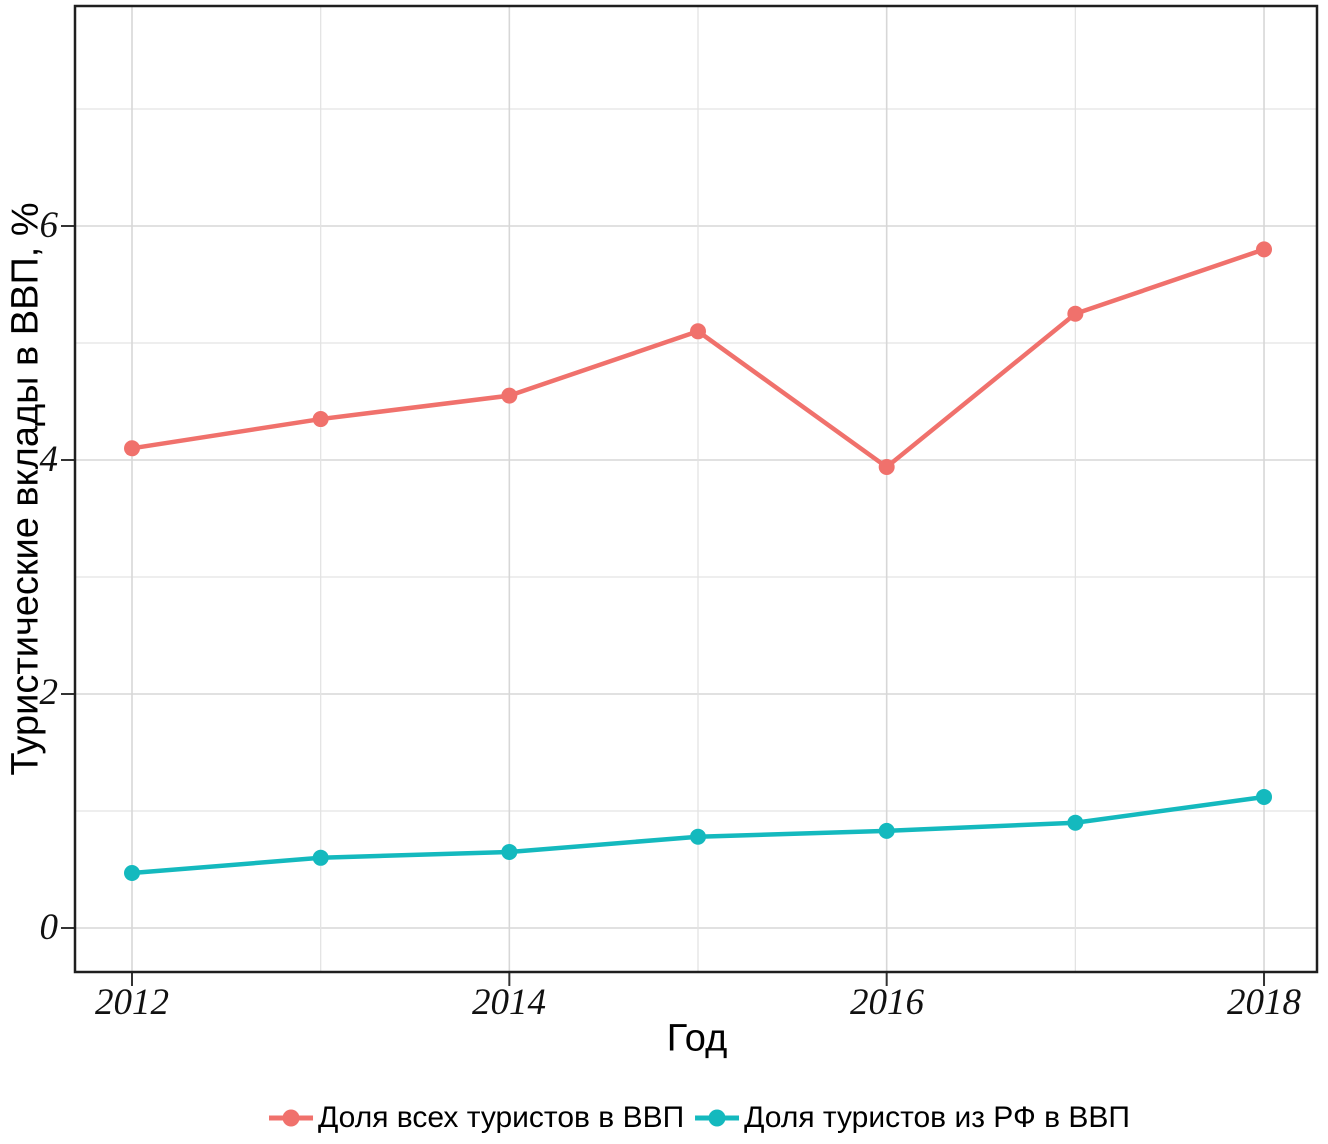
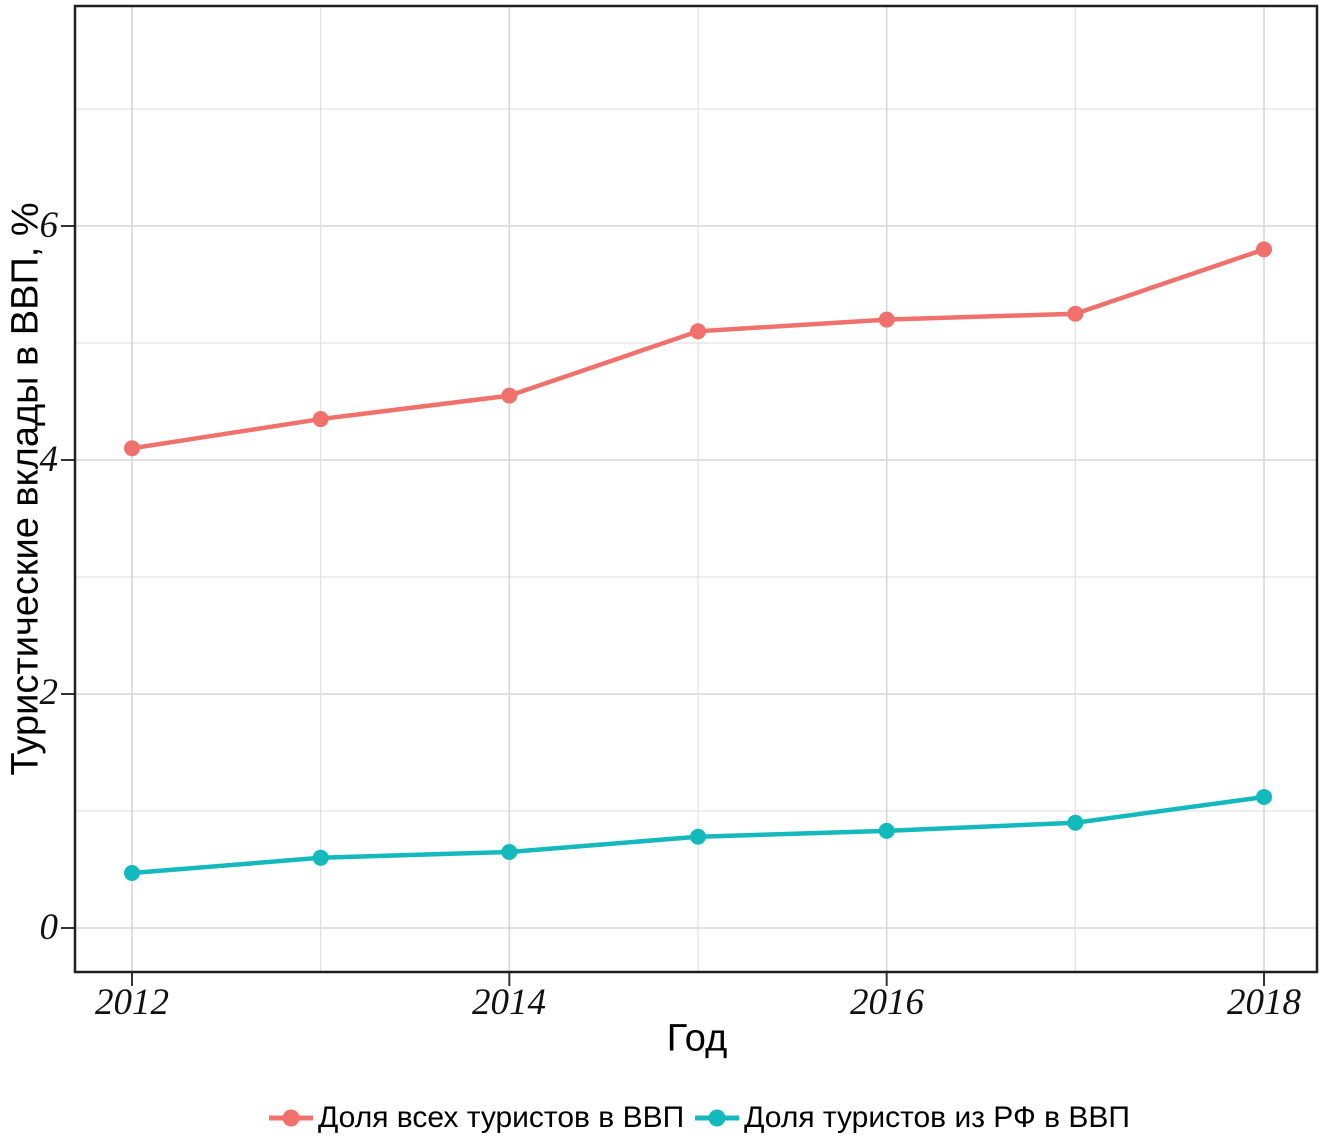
Доля всех туристов в ВВП/2016: 3.94 -> 5.20
